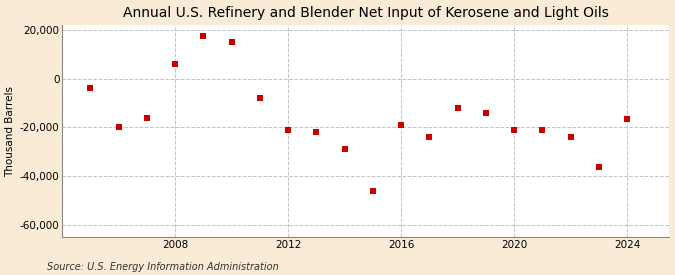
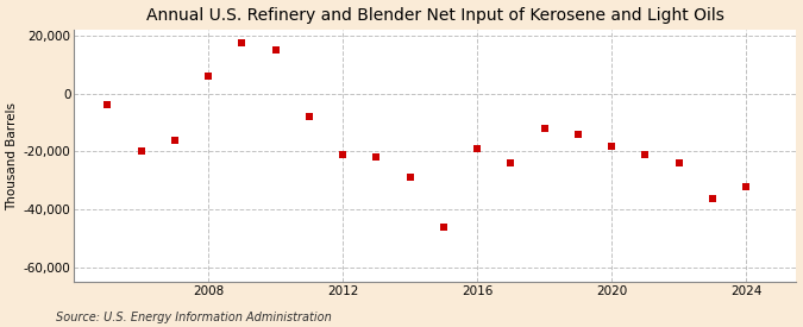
2020: -21,000 -> -18,000
2024: -16,500 -> -32,000
